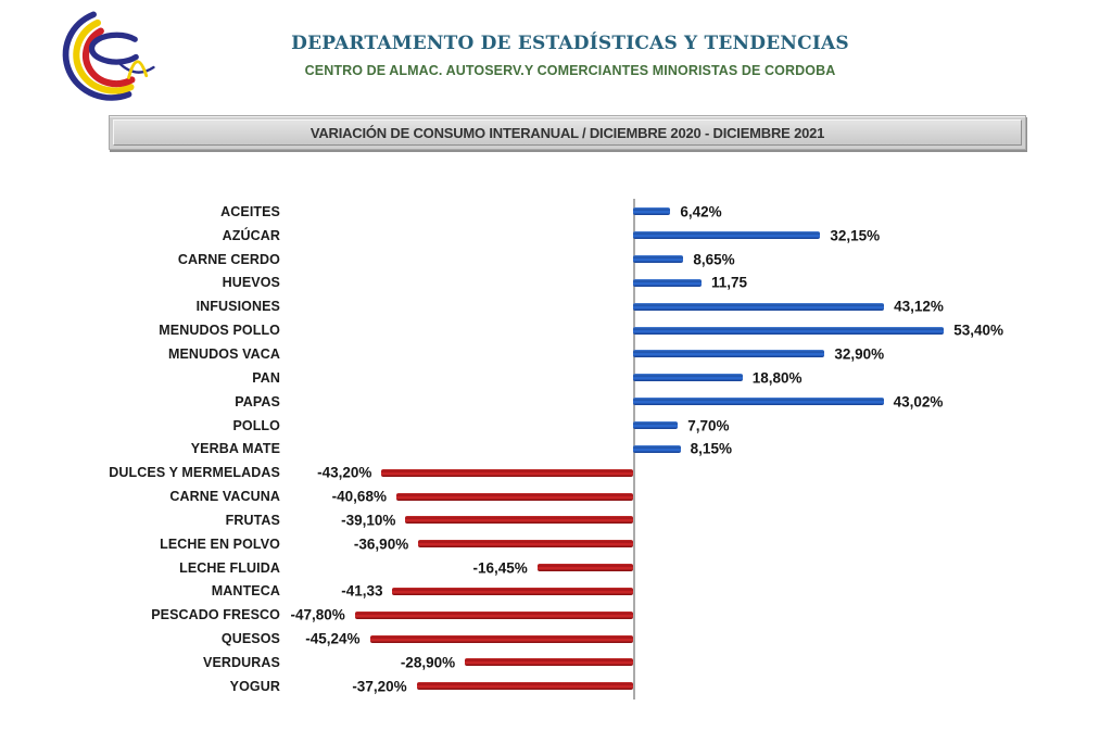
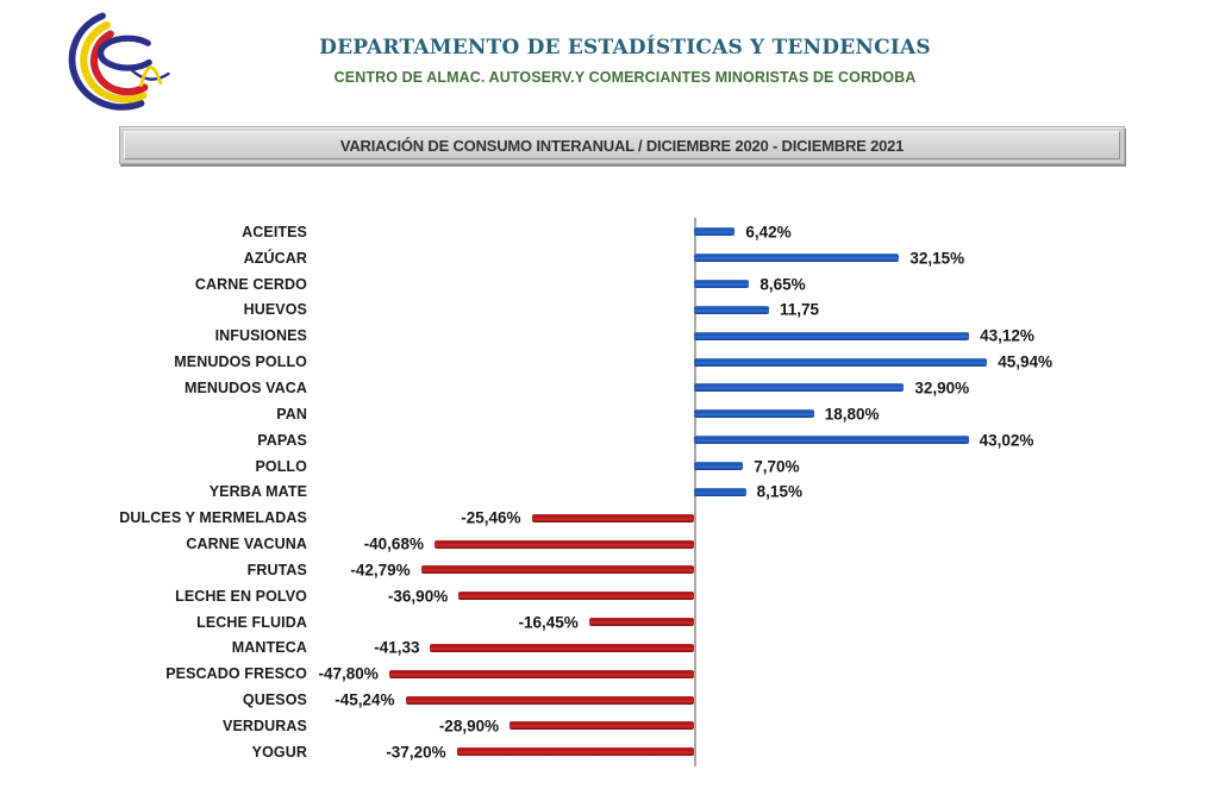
MENUDOS POLLO: 53,40% -> 45,94%
DULCES Y MERMELADAS: -43,20% -> -25,46%
FRUTAS: -39,10% -> -42,79%
